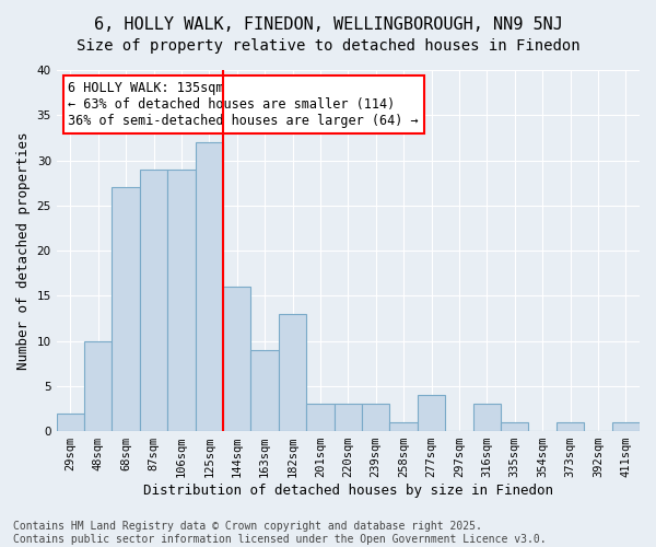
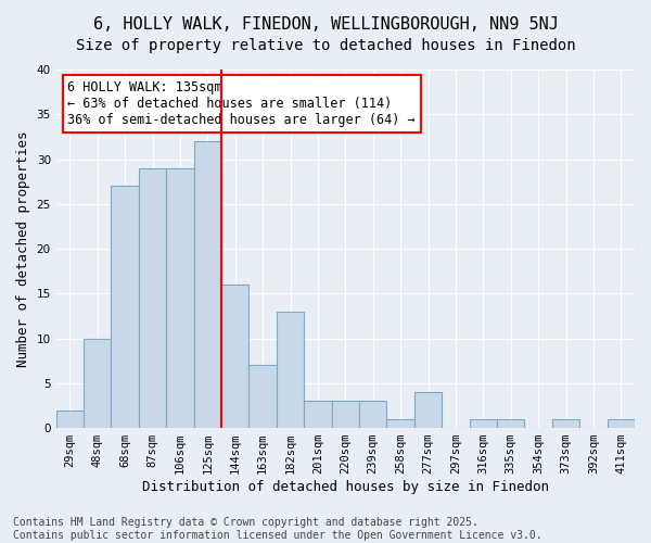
163sqm: 9 -> 7
316sqm: 3 -> 1
